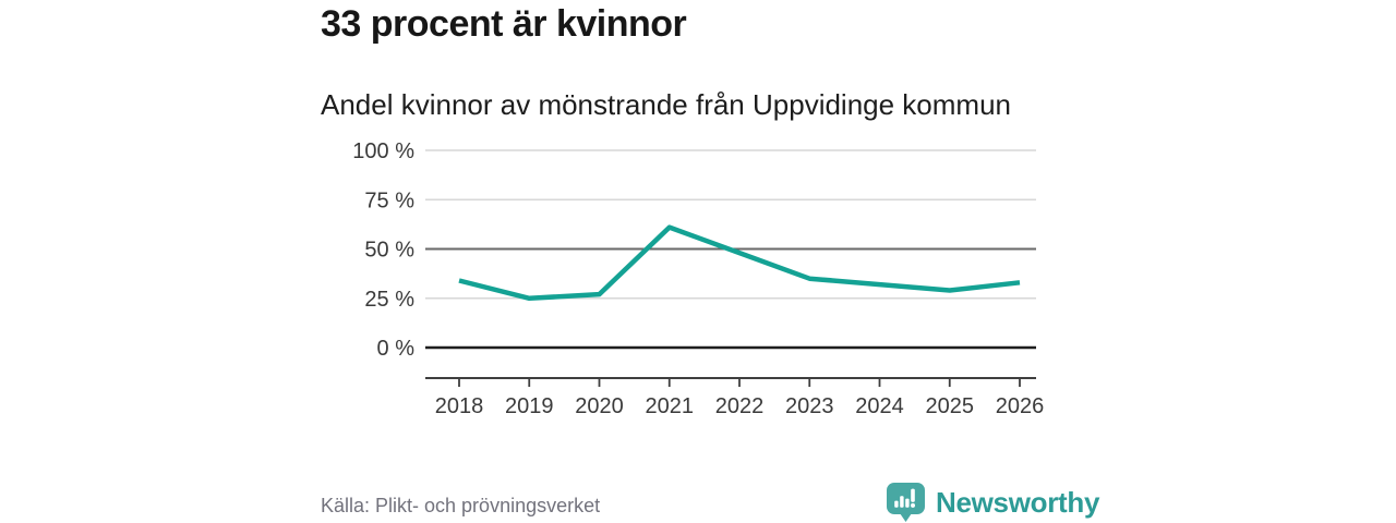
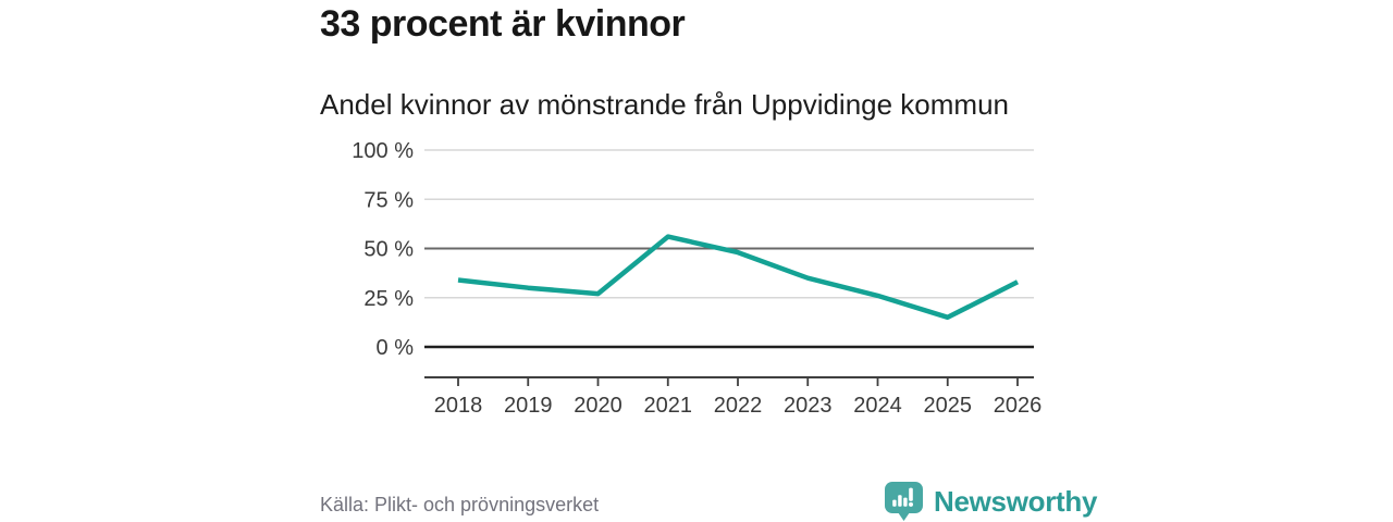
2019: 25% -> 30%
2021: 61% -> 56%
2024: 32% -> 26%
2025: 29% -> 15%
